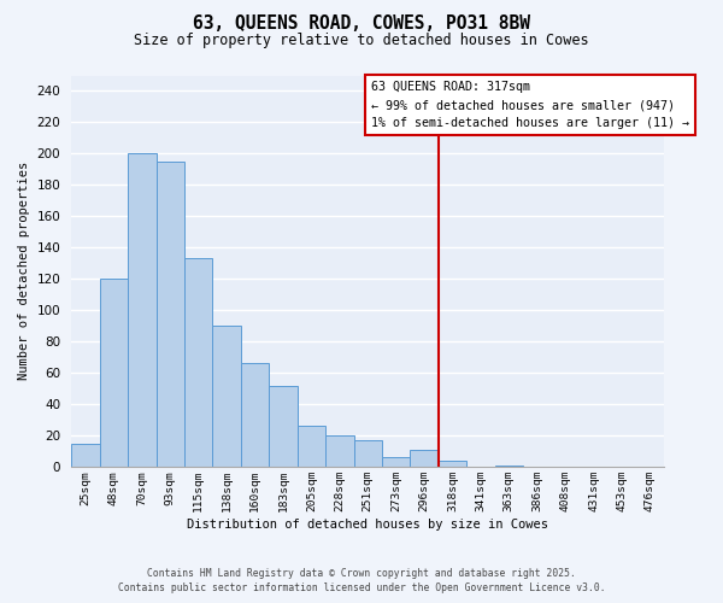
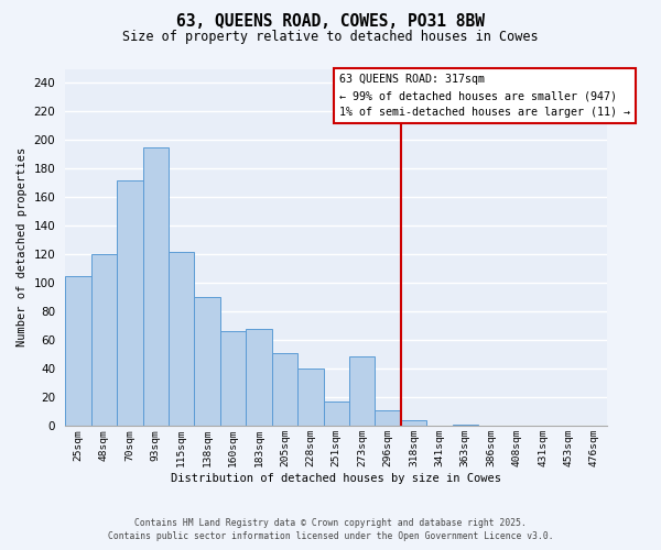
25sqm: 15 -> 105
70sqm: 200 -> 172
115sqm: 133 -> 122
183sqm: 52 -> 68
205sqm: 26 -> 51
228sqm: 20 -> 40
273sqm: 6 -> 49
